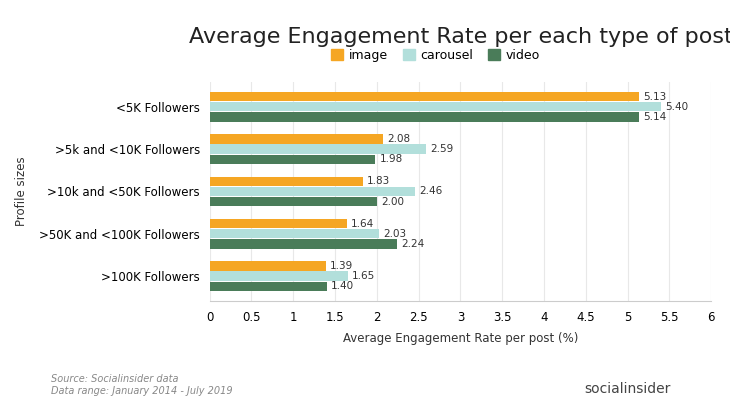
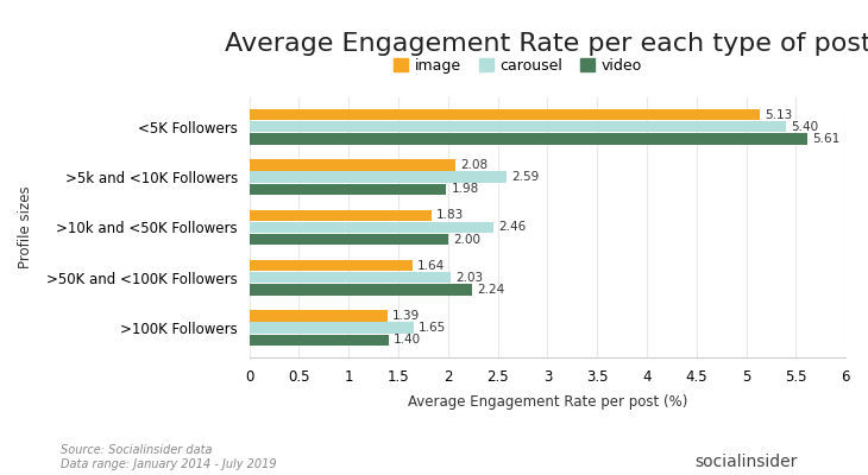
video/<5K Followers: 5.14 -> 5.61
